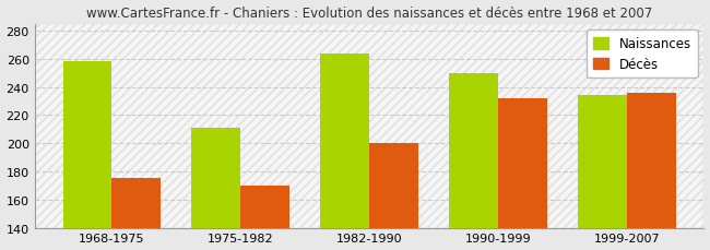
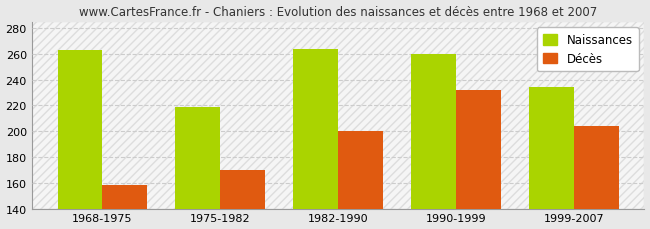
Naissances/1968-1975: 258 -> 263
Décès/1968-1975: 175 -> 158
Naissances/1975-1982: 211 -> 219
Naissances/1990-1999: 250 -> 260
Décès/1999-2007: 236 -> 204
